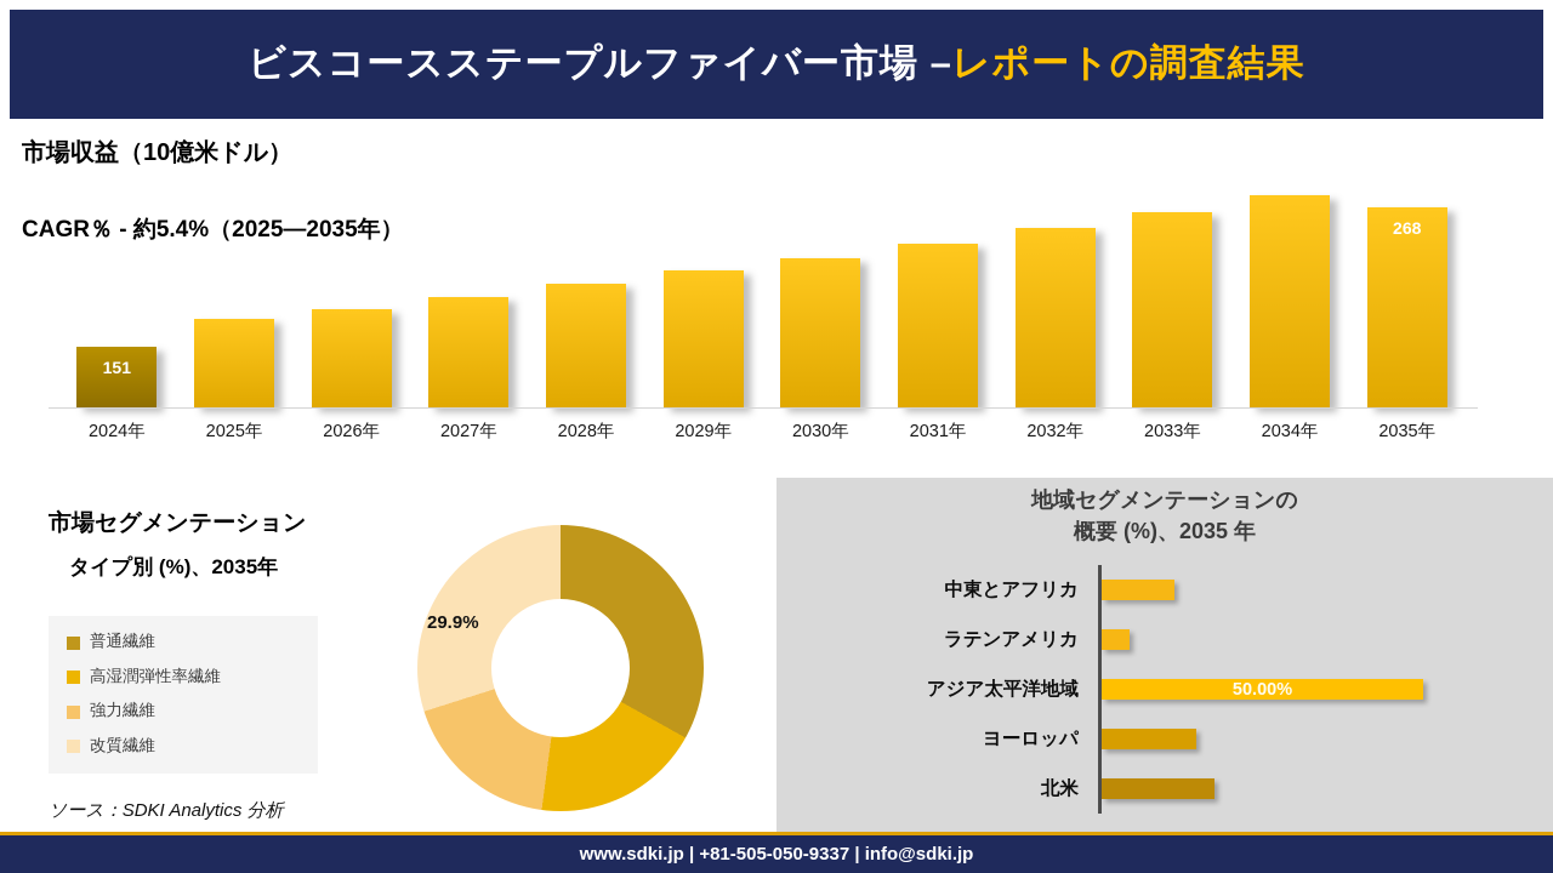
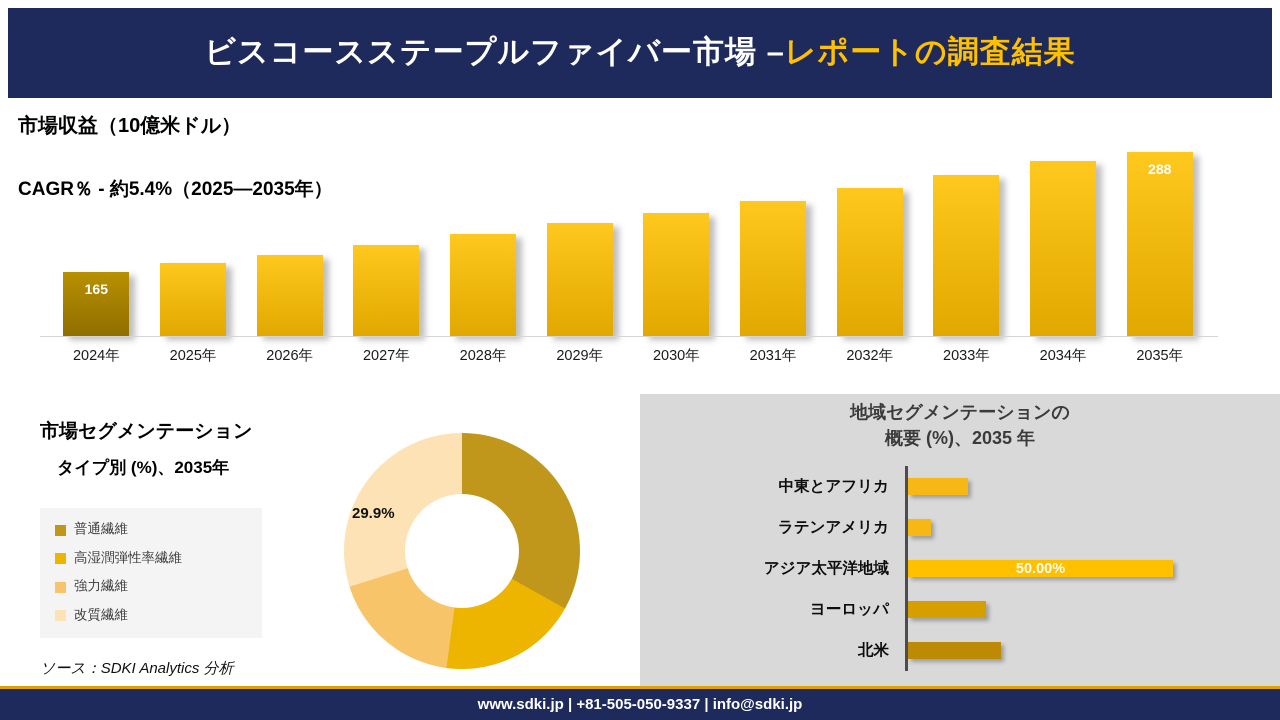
市場収益（10億米ドル）/2024年: 151 -> 165
市場収益（10億米ドル）/2035年: 268 -> 288
